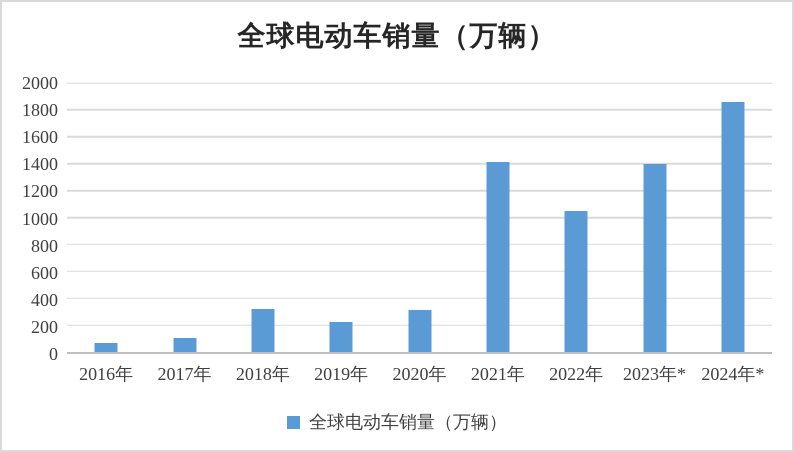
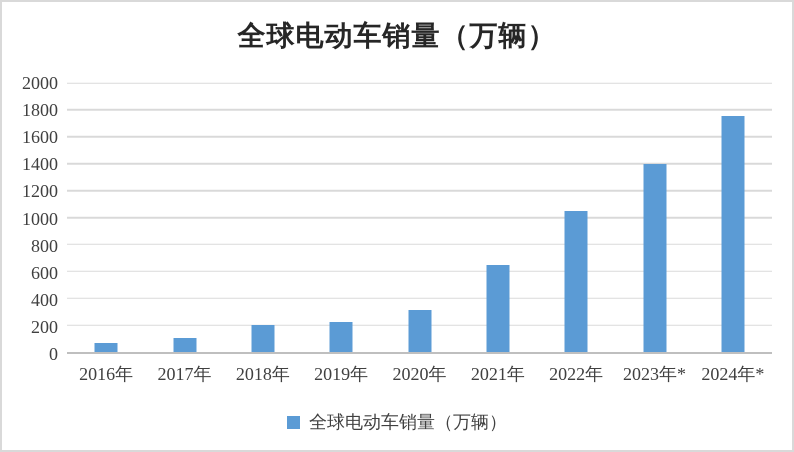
2018年: 320 -> 200
2021年: 1410 -> 650
2024年*: 1860 -> 1760
